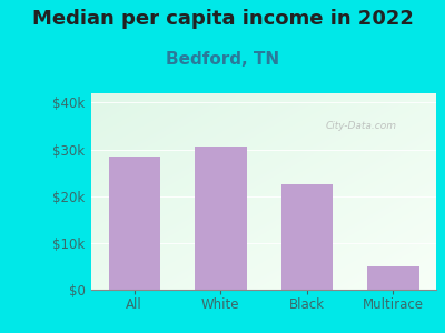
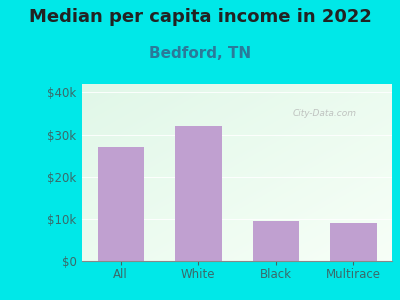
All: $28.5k -> $27.0k
White: $30.5k -> $32.0k
Black: $22.5k -> $9.5k
Multirace: $5.0k -> $9.0k
